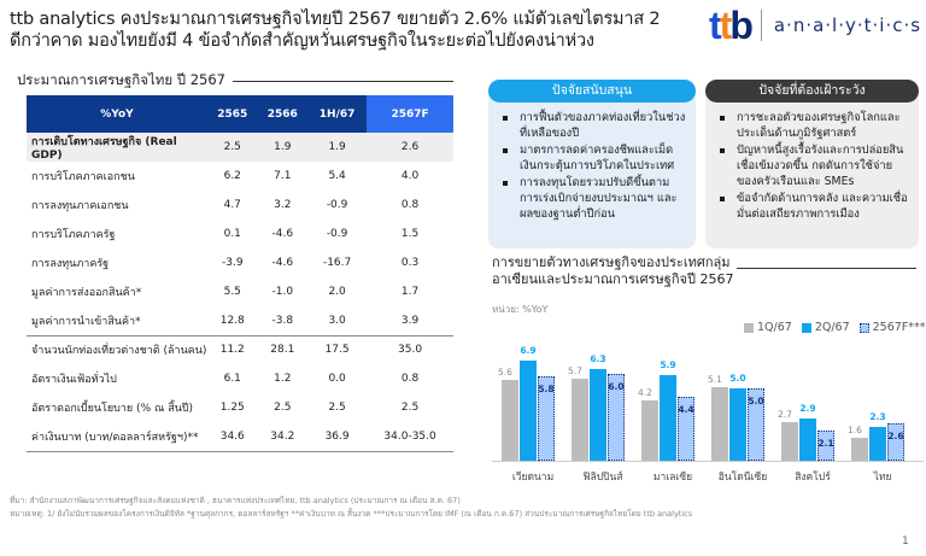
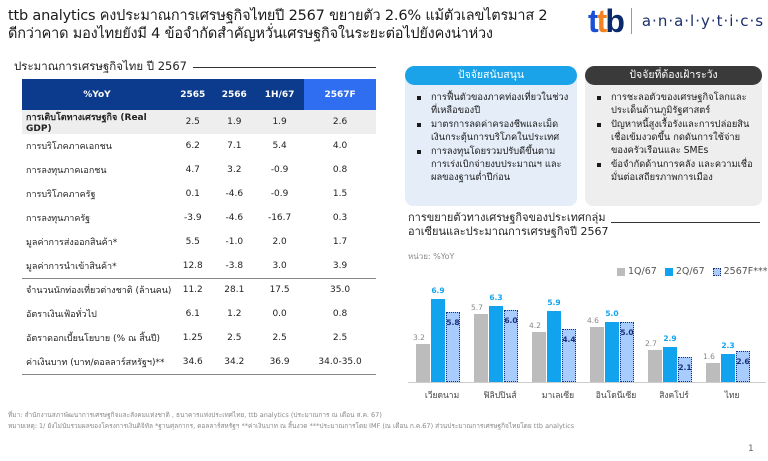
1Q/67/เวียดนาม: 5.6 -> 3.2
1Q/67/อินโดนีเซีย: 5.1 -> 4.6
